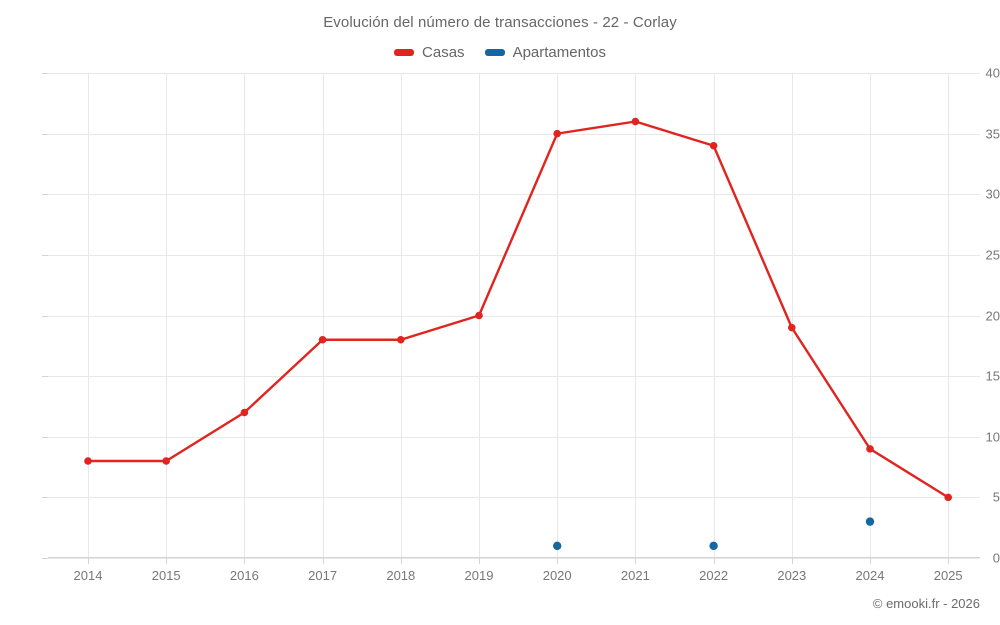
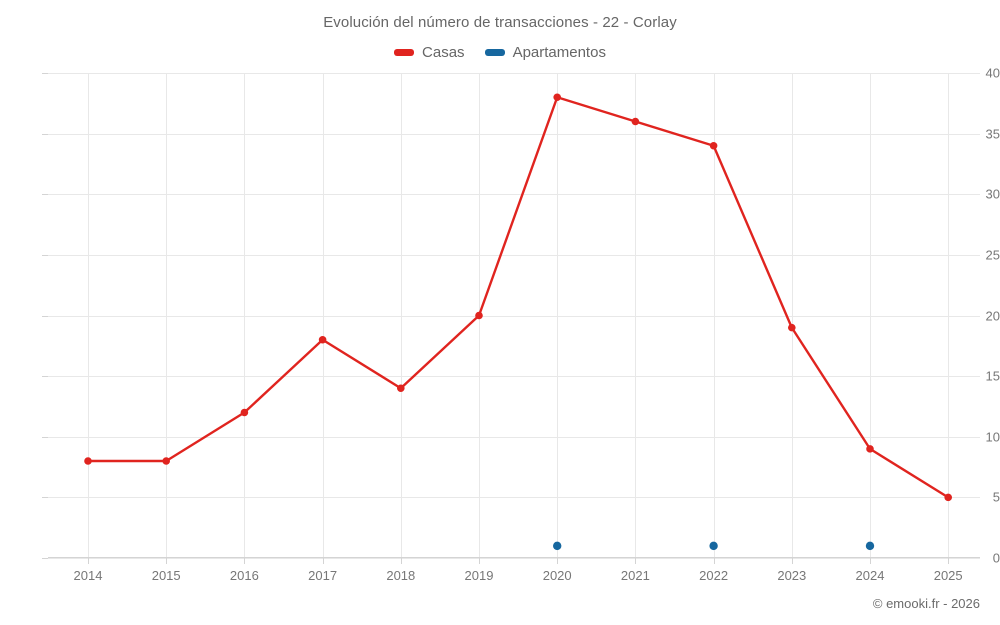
Casas/2018: 18 -> 14
Casas/2020: 35 -> 38
Apartamentos/2024: 3 -> 1
